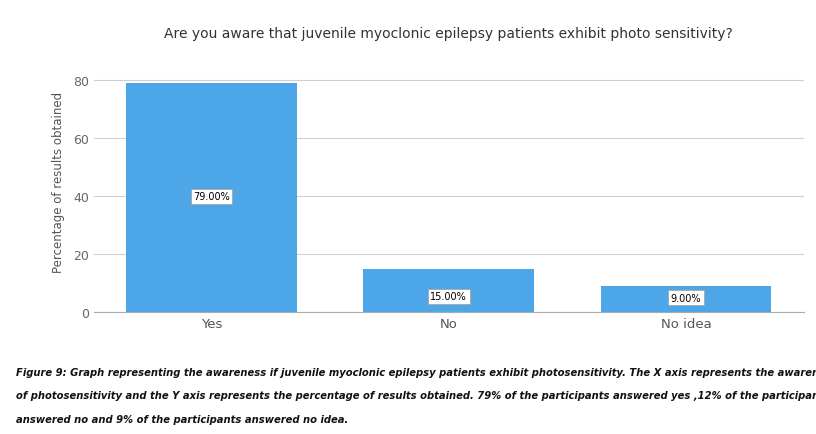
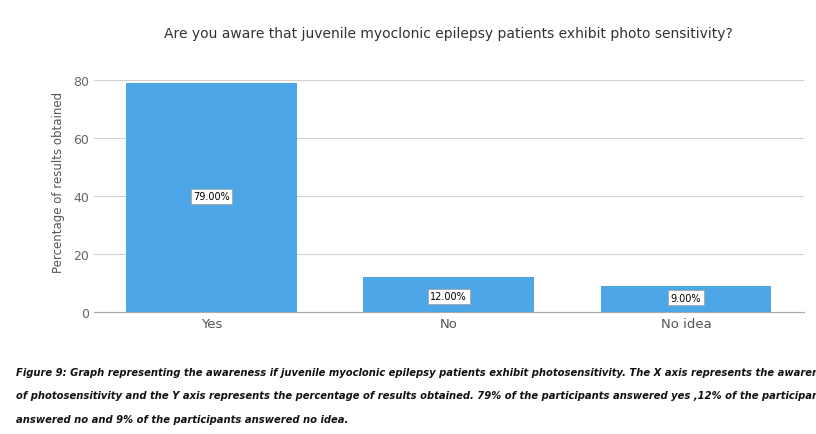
No: 15.00% -> 12.00%
